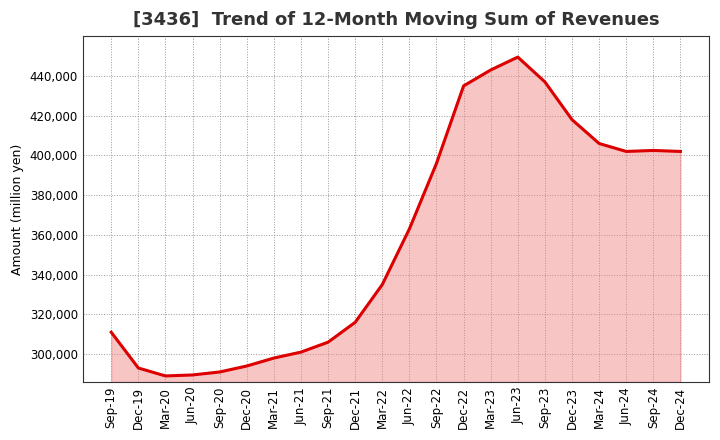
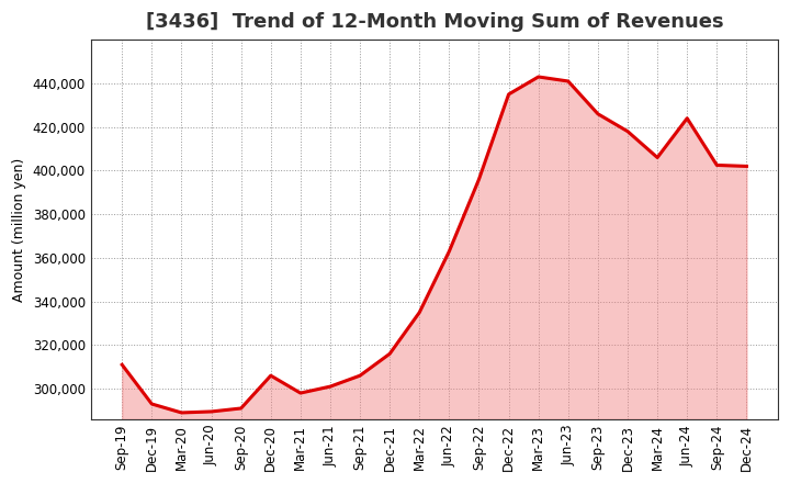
Dec-20: 294,000 -> 306,000
Jun-23: 450,000 -> 441,000
Sep-23: 437,000 -> 426,000
Jun-24: 402,000 -> 424,000
